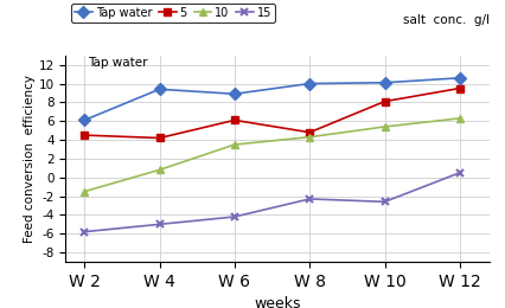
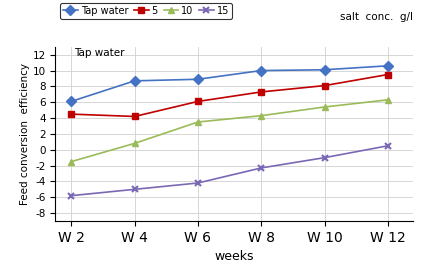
Tap water/W 4: 9.4 -> 8.7
5/W 8: 4.8 -> 7.3
15/W 10: -2.6 -> -1.0
